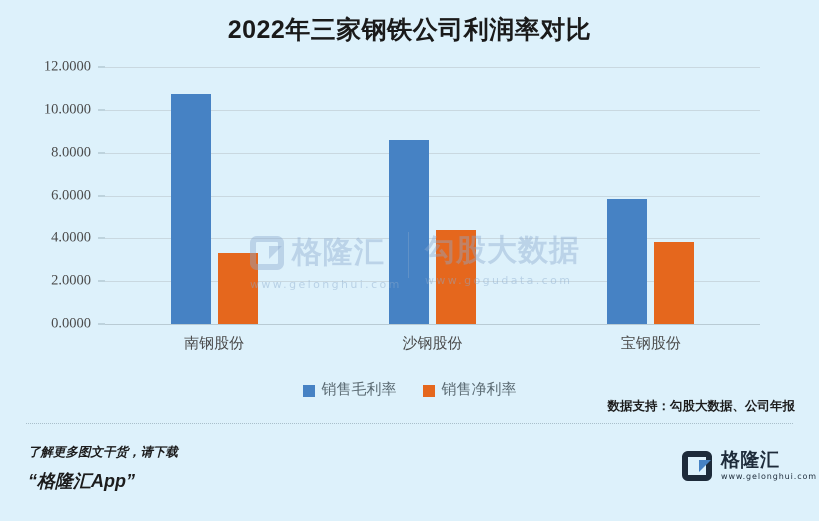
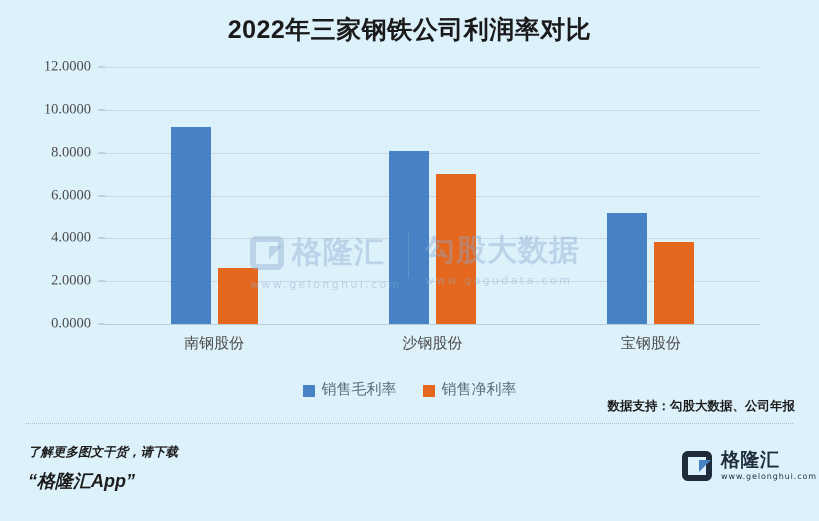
销售毛利率/南钢股份: 10.8 -> 9.2
销售净利率/南钢股份: 3.3 -> 2.6
销售毛利率/沙钢股份: 8.6 -> 8.1
销售净利率/沙钢股份: 4.4 -> 7.0
销售毛利率/宝钢股份: 5.8 -> 5.2
